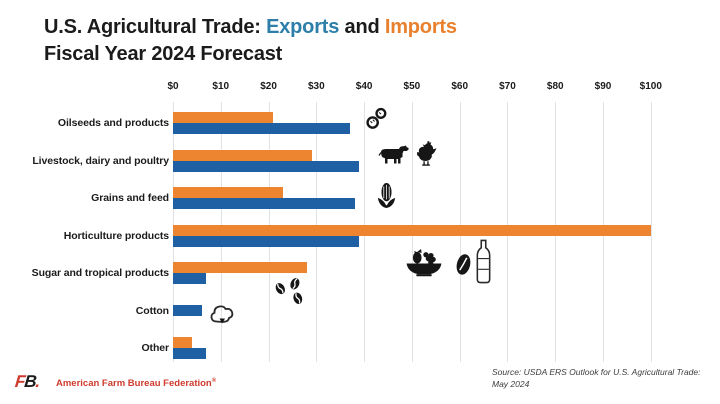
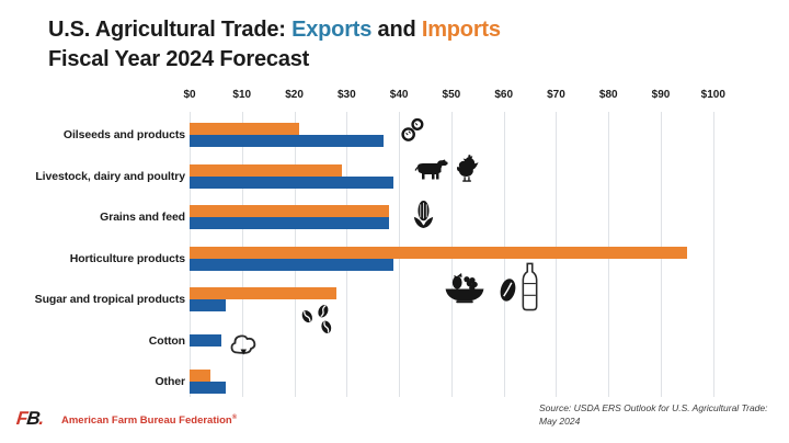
Imports/Grains and feed: $23 -> $38
Imports/Horticulture products: $100 -> $95
